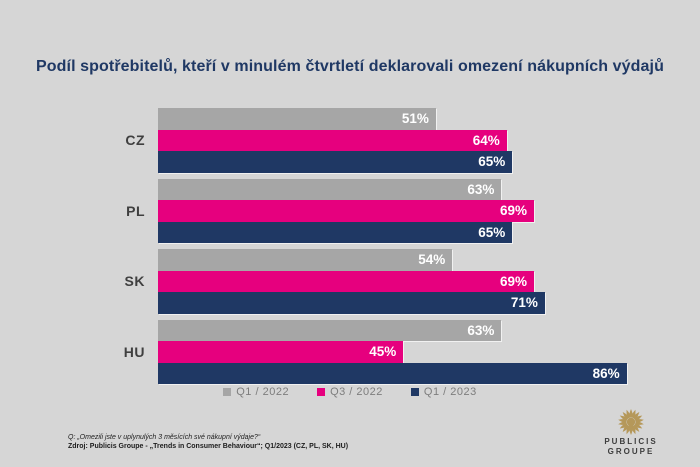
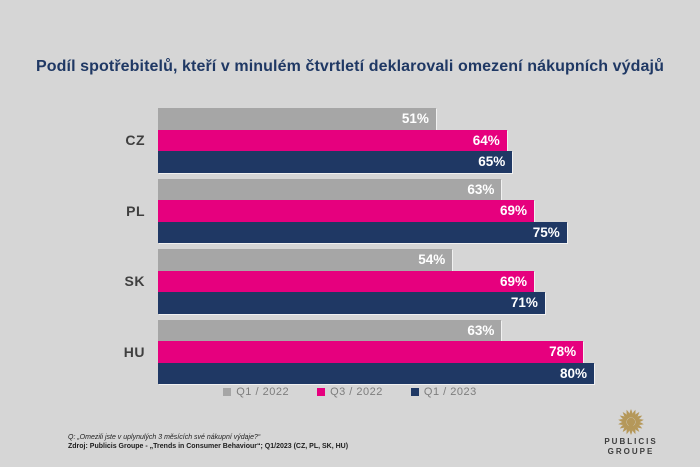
Q1 / 2023/PL: 65% -> 75%
Q3 / 2022/HU: 45% -> 78%
Q1 / 2023/HU: 86% -> 80%
